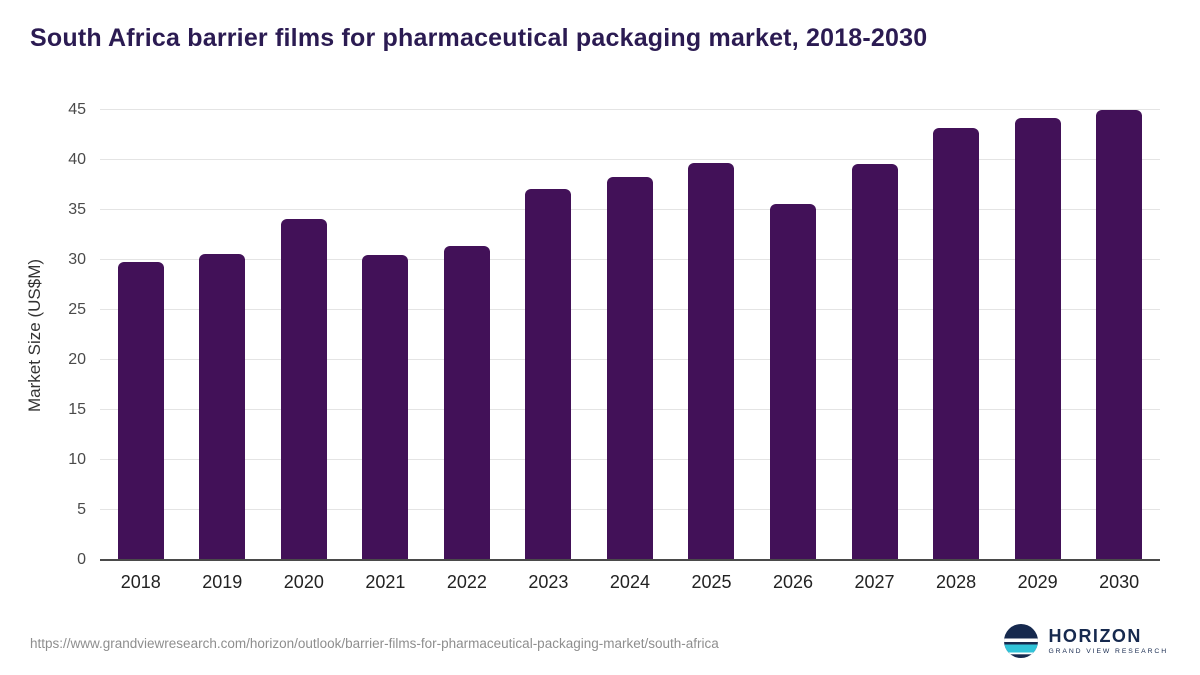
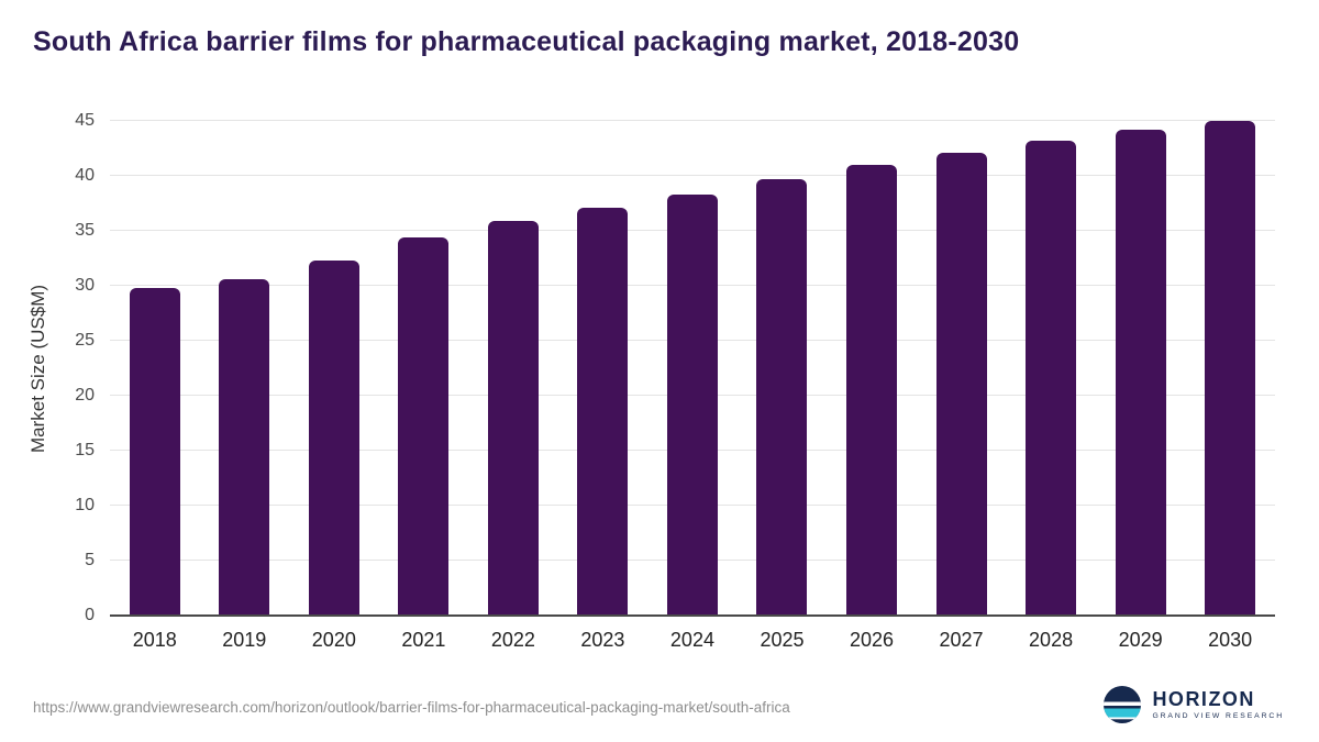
2020: 34.1 -> 32.3
2021: 30.5 -> 34.4
2022: 31.4 -> 35.9
2026: 35.6 -> 41.0
2027: 39.6 -> 42.1
